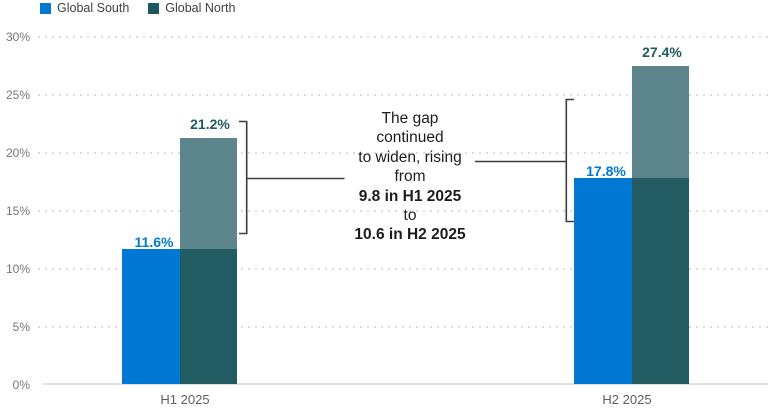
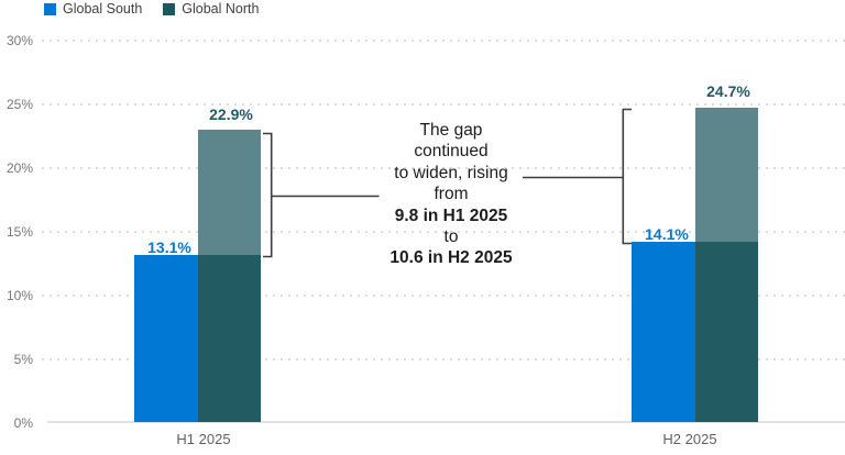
Global South/H1 2025: 11.6% -> 13.1%
Global North/H1 2025: 21.2% -> 22.9%
Global South/H2 2025: 17.8% -> 14.1%
Global North/H2 2025: 27.4% -> 24.7%
